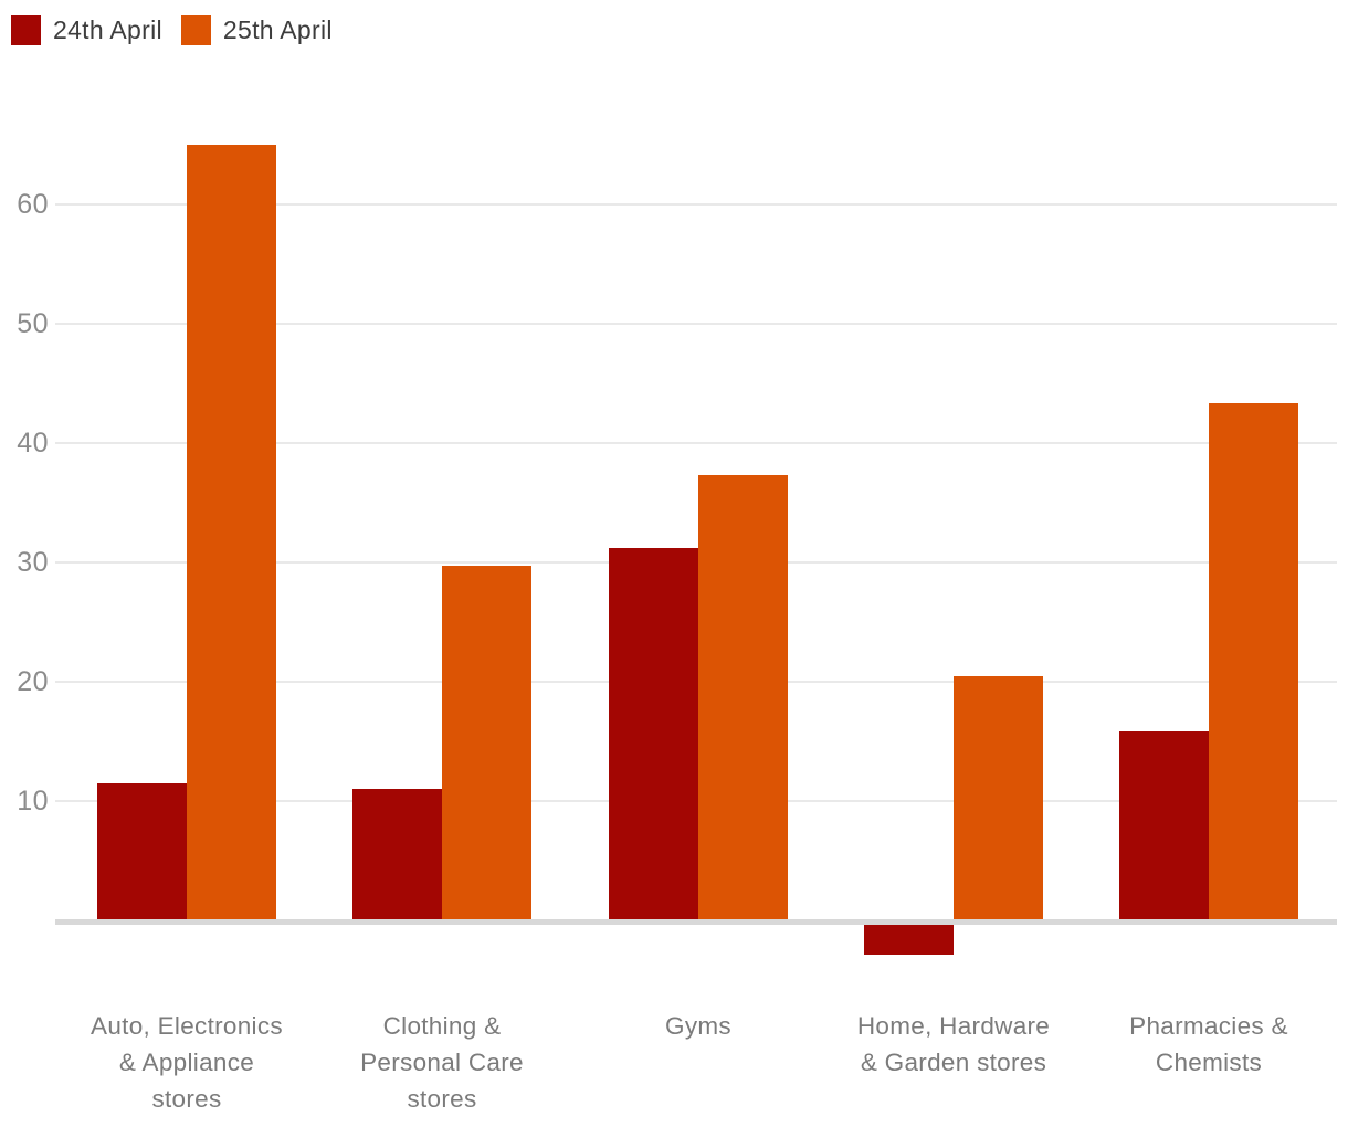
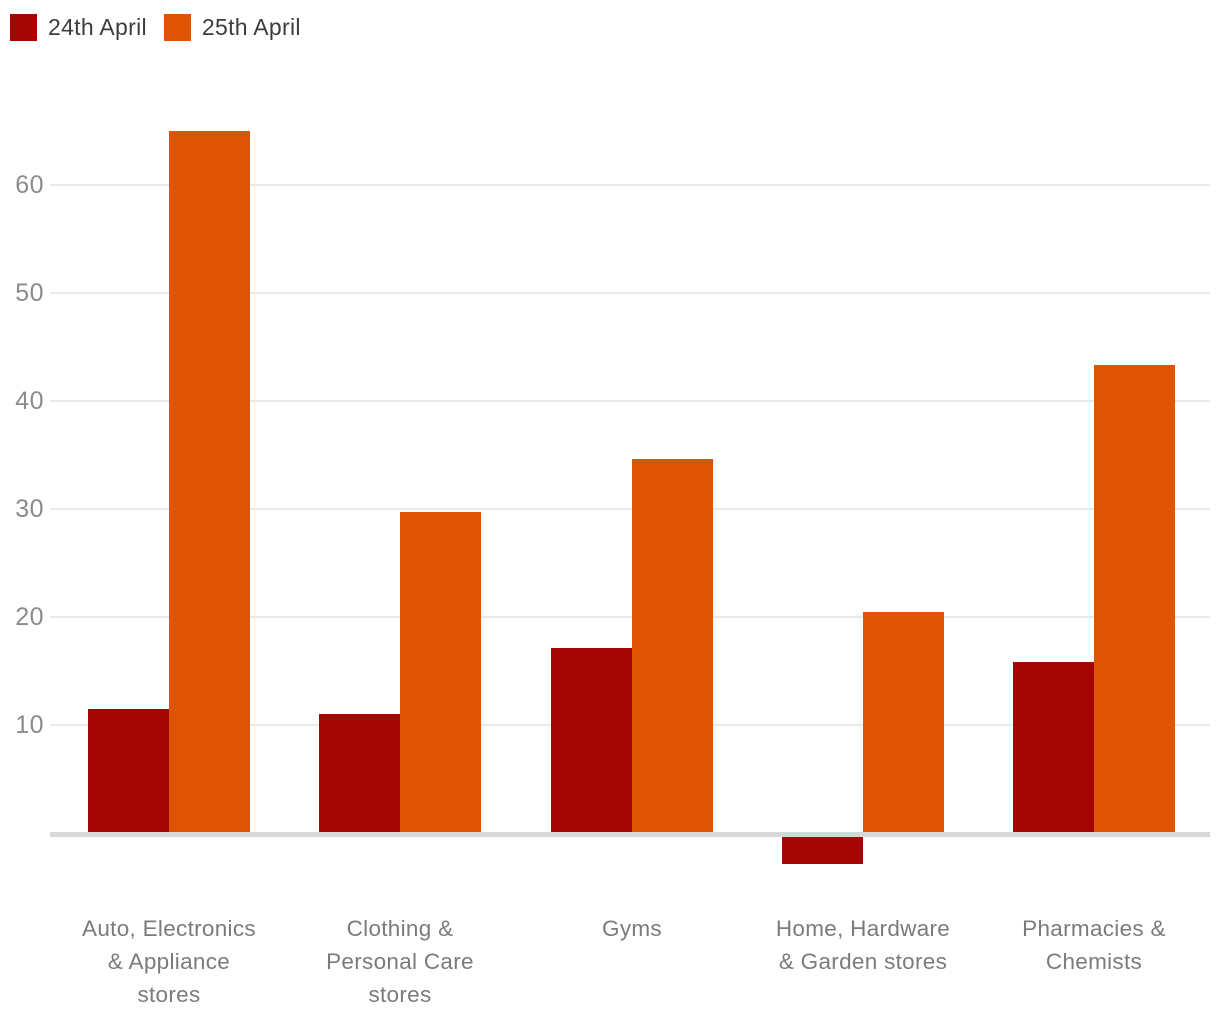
24th April/Gyms: 31.2 -> 17.1
25th April/Gyms: 37.3 -> 34.6
